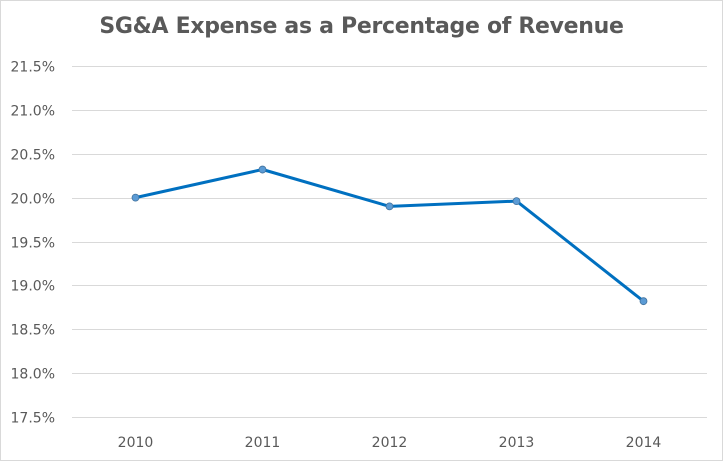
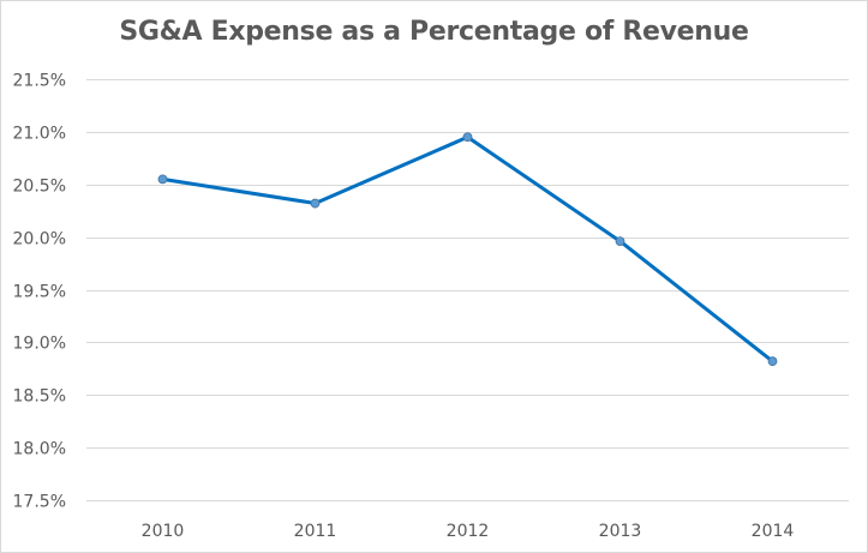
2010: 20.0% -> 20.6%
2012: 19.9% -> 20.9%
